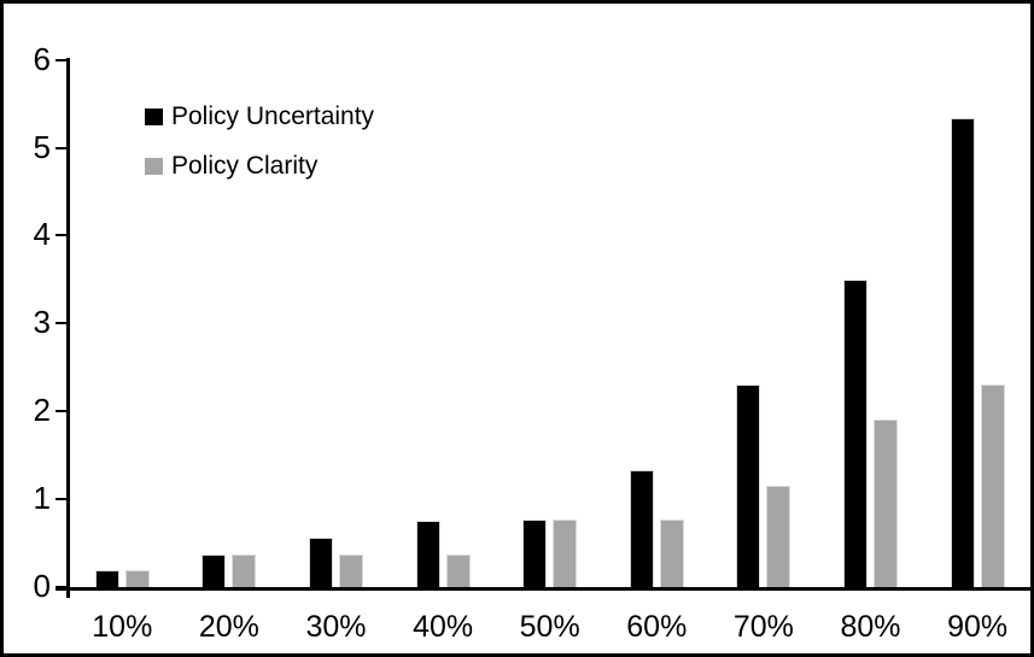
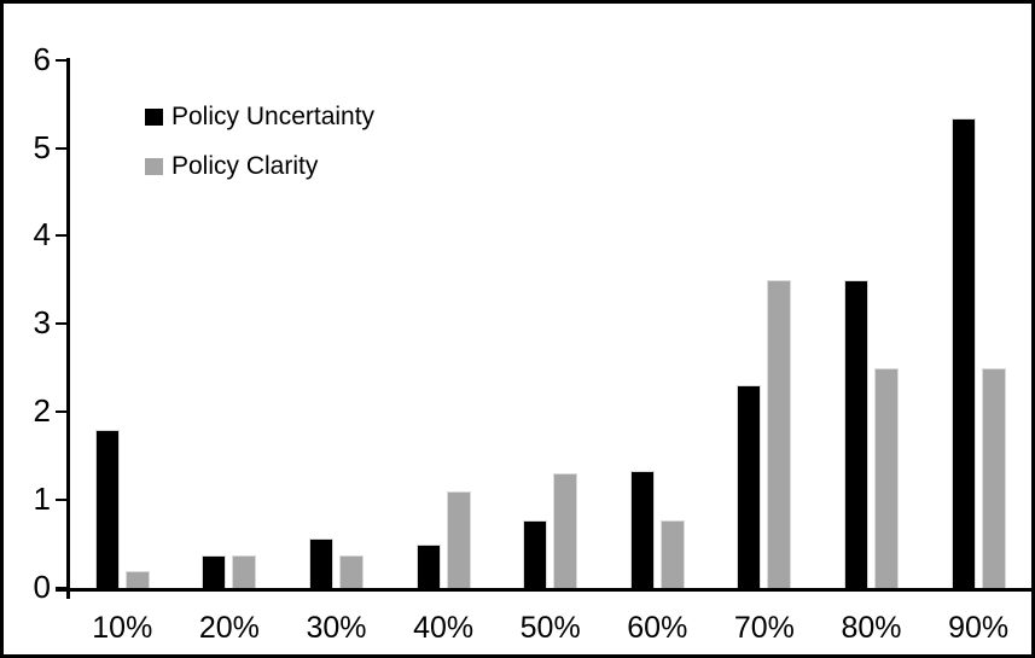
Policy Uncertainty/10%: 0.2 -> 1.8
Policy Uncertainty/40%: 0.8 -> 0.5
Policy Clarity/40%: 0.4 -> 1.1
Policy Clarity/50%: 0.8 -> 1.3
Policy Clarity/70%: 1.1 -> 3.5
Policy Clarity/80%: 1.9 -> 2.5
Policy Clarity/90%: 2.3 -> 2.5
